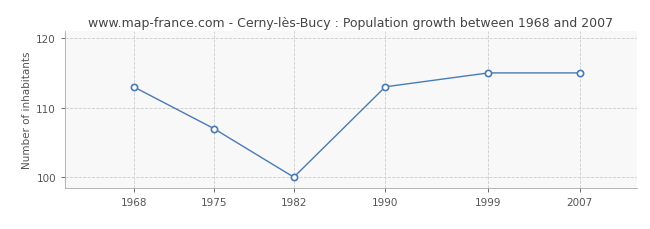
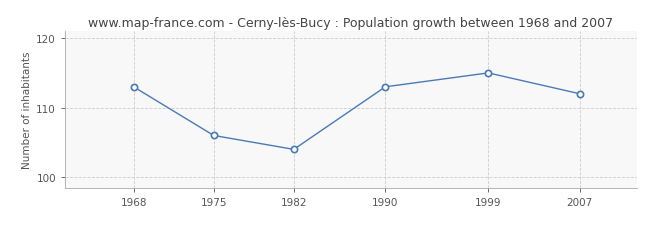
1975: 107 -> 106
1982: 100 -> 104
2007: 115 -> 112
